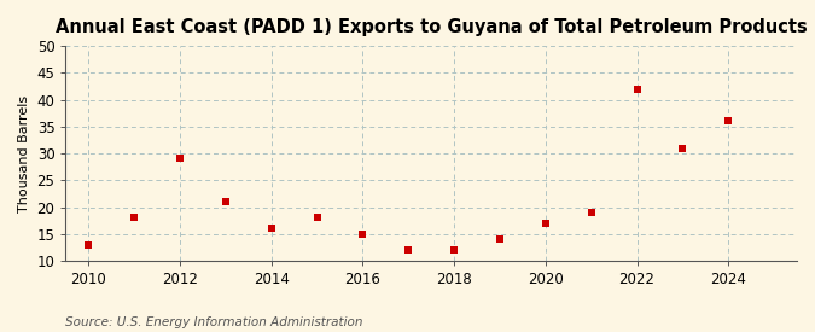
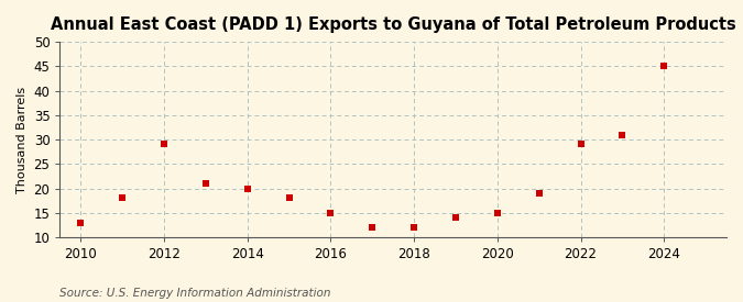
2014: 16 -> 20
2020: 17 -> 15
2022: 42 -> 29
2024: 36 -> 45
